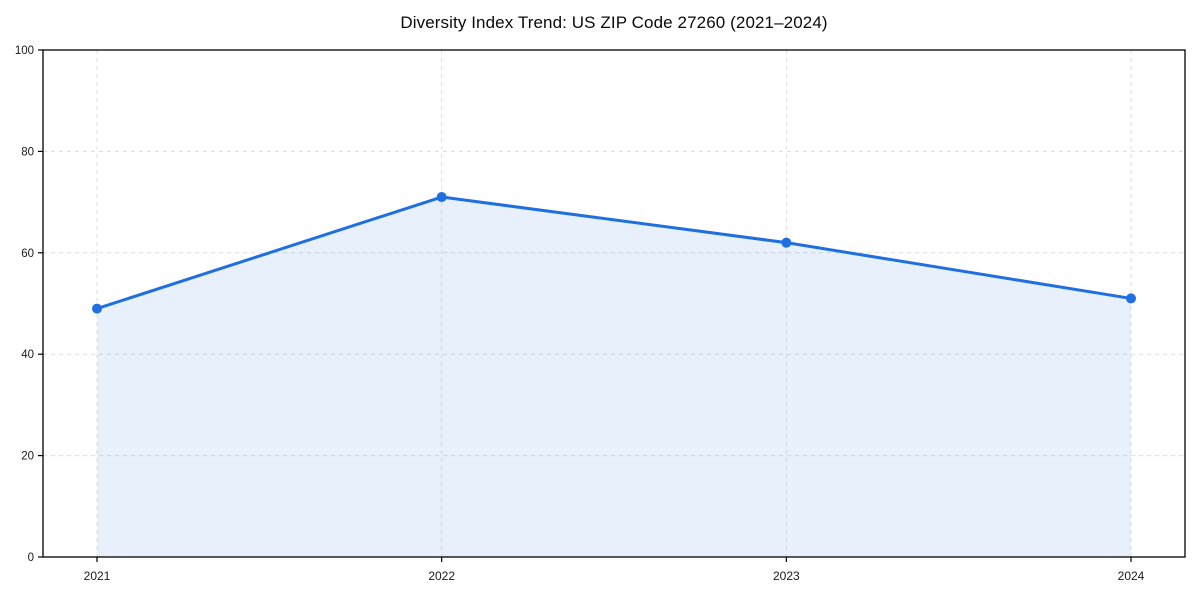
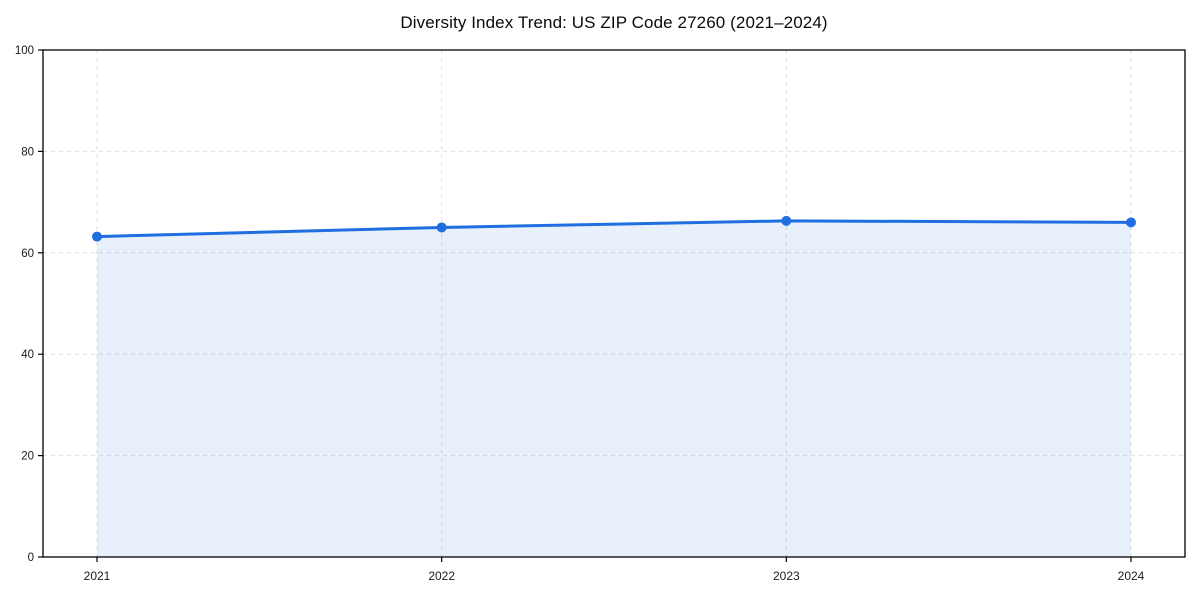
2021: 49 -> 63
2022: 71 -> 65
2023: 62 -> 66
2024: 51 -> 66
